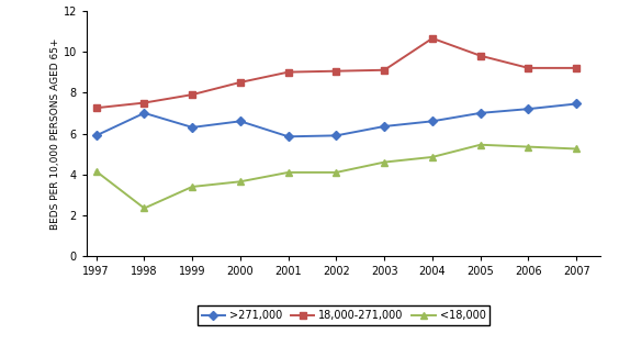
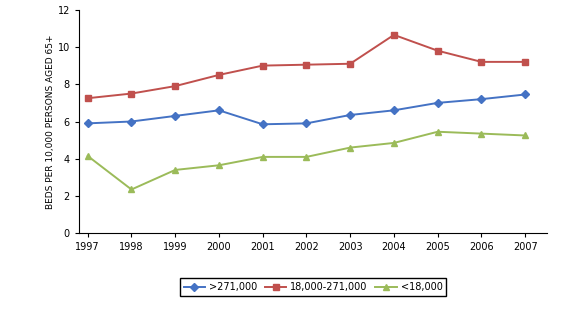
>271,000/1998: 7.0 -> 6.0
